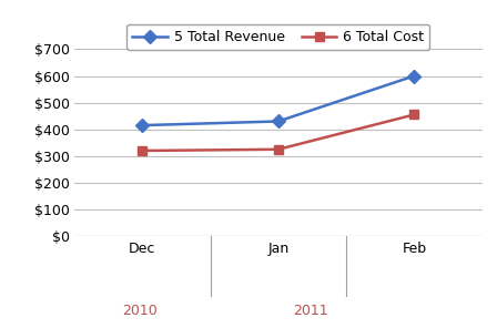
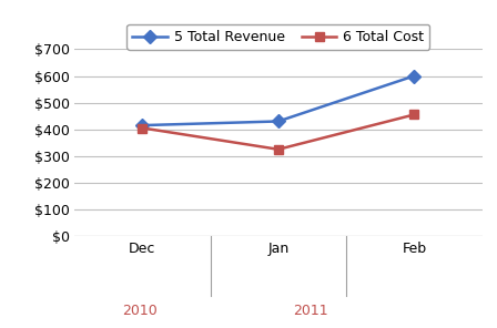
6 Total Cost/Dec: $320 -> $405
